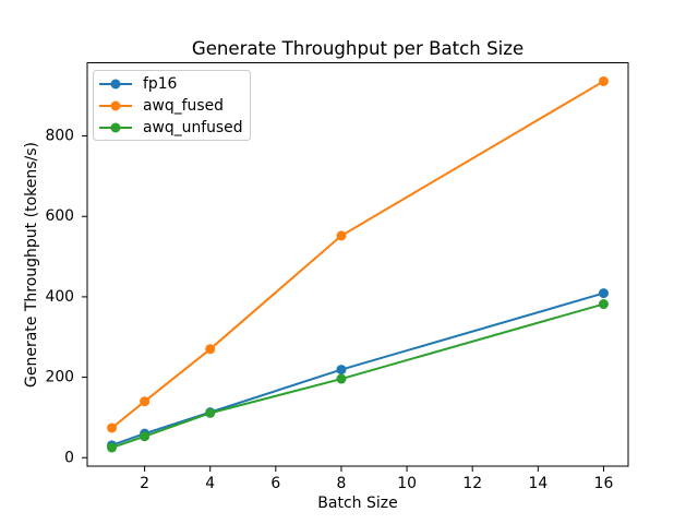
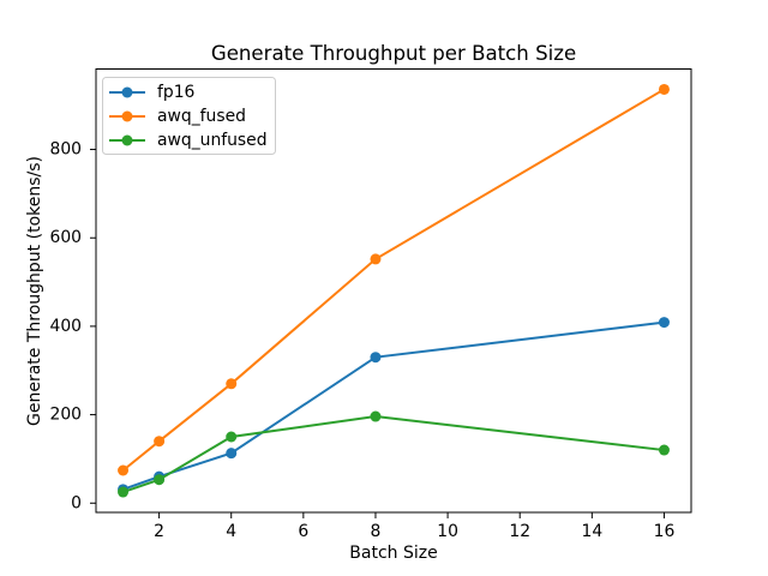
awq_unfused/4: 110 -> 150
fp16/8: 220 -> 330
awq_unfused/16: 380 -> 120
